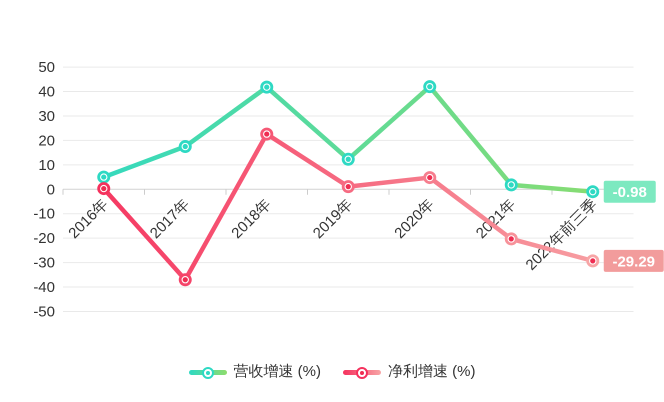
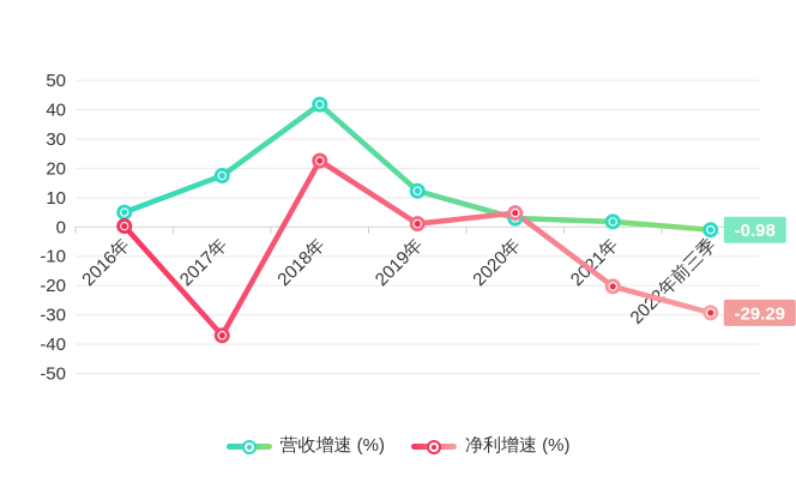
营收增速 (%)/2020年: 42 -> 3
